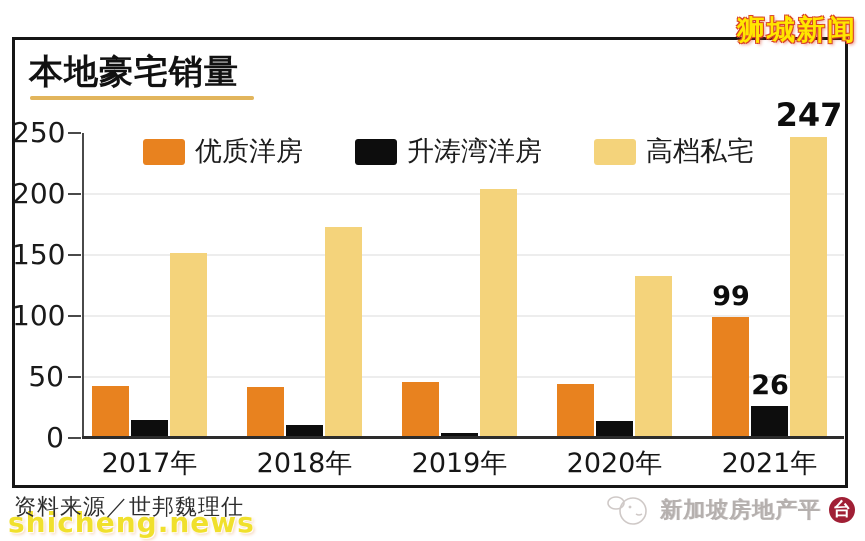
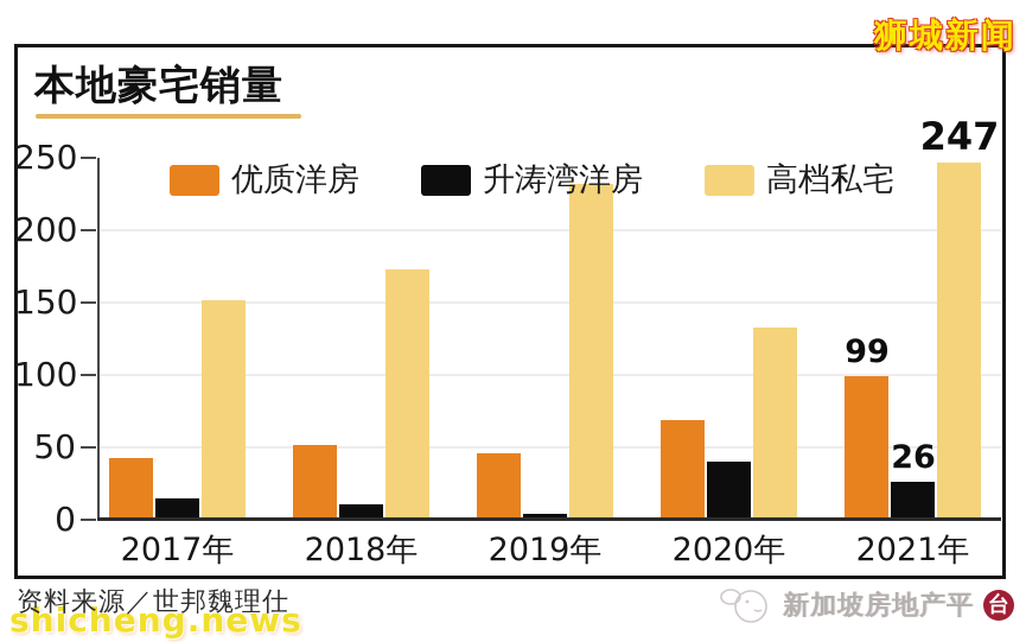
优质洋房/2018年: 42 -> 52
高档私宅/2019年: 204 -> 232
优质洋房/2020年: 44 -> 69
升涛湾洋房/2020年: 14 -> 40
